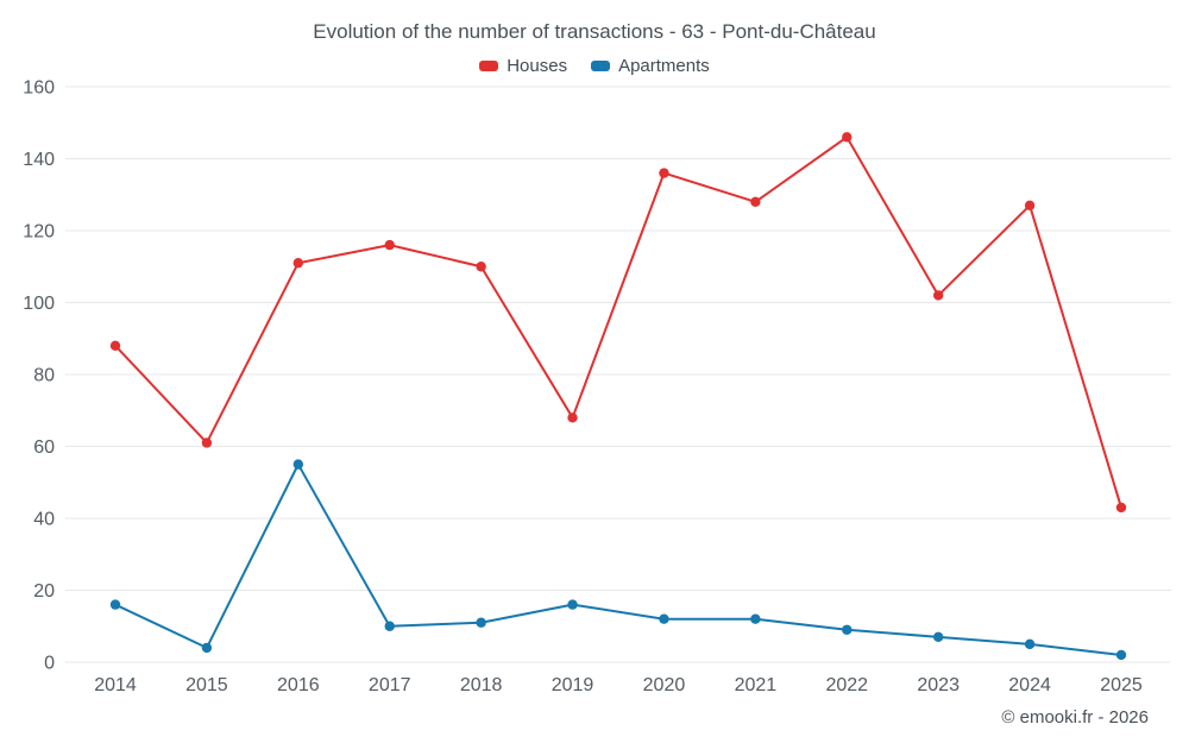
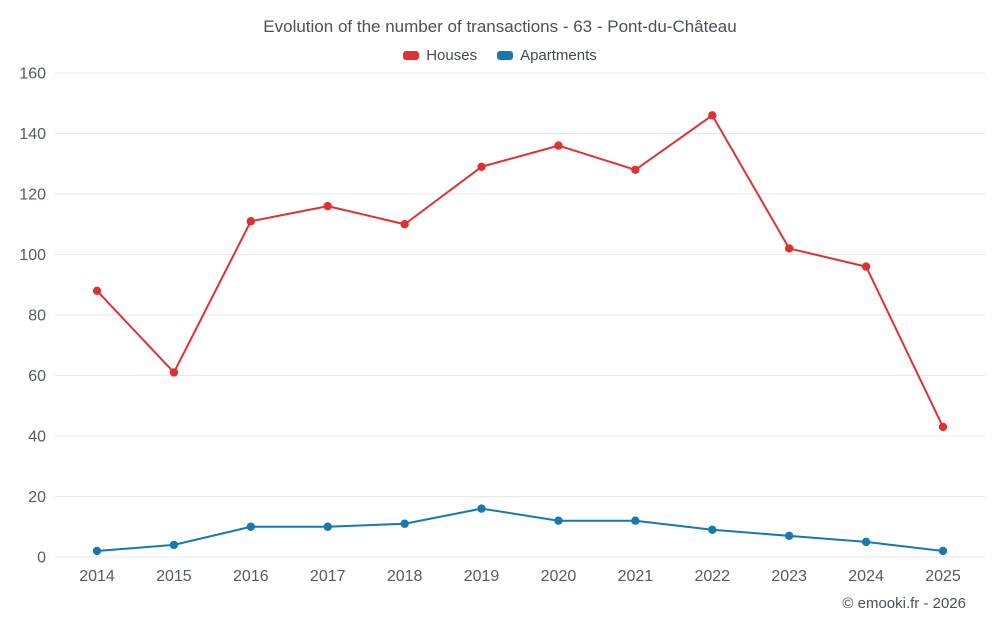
Apartments/2014: 16 -> 2
Apartments/2016: 55 -> 10
Houses/2019: 68 -> 129
Houses/2024: 127 -> 96
